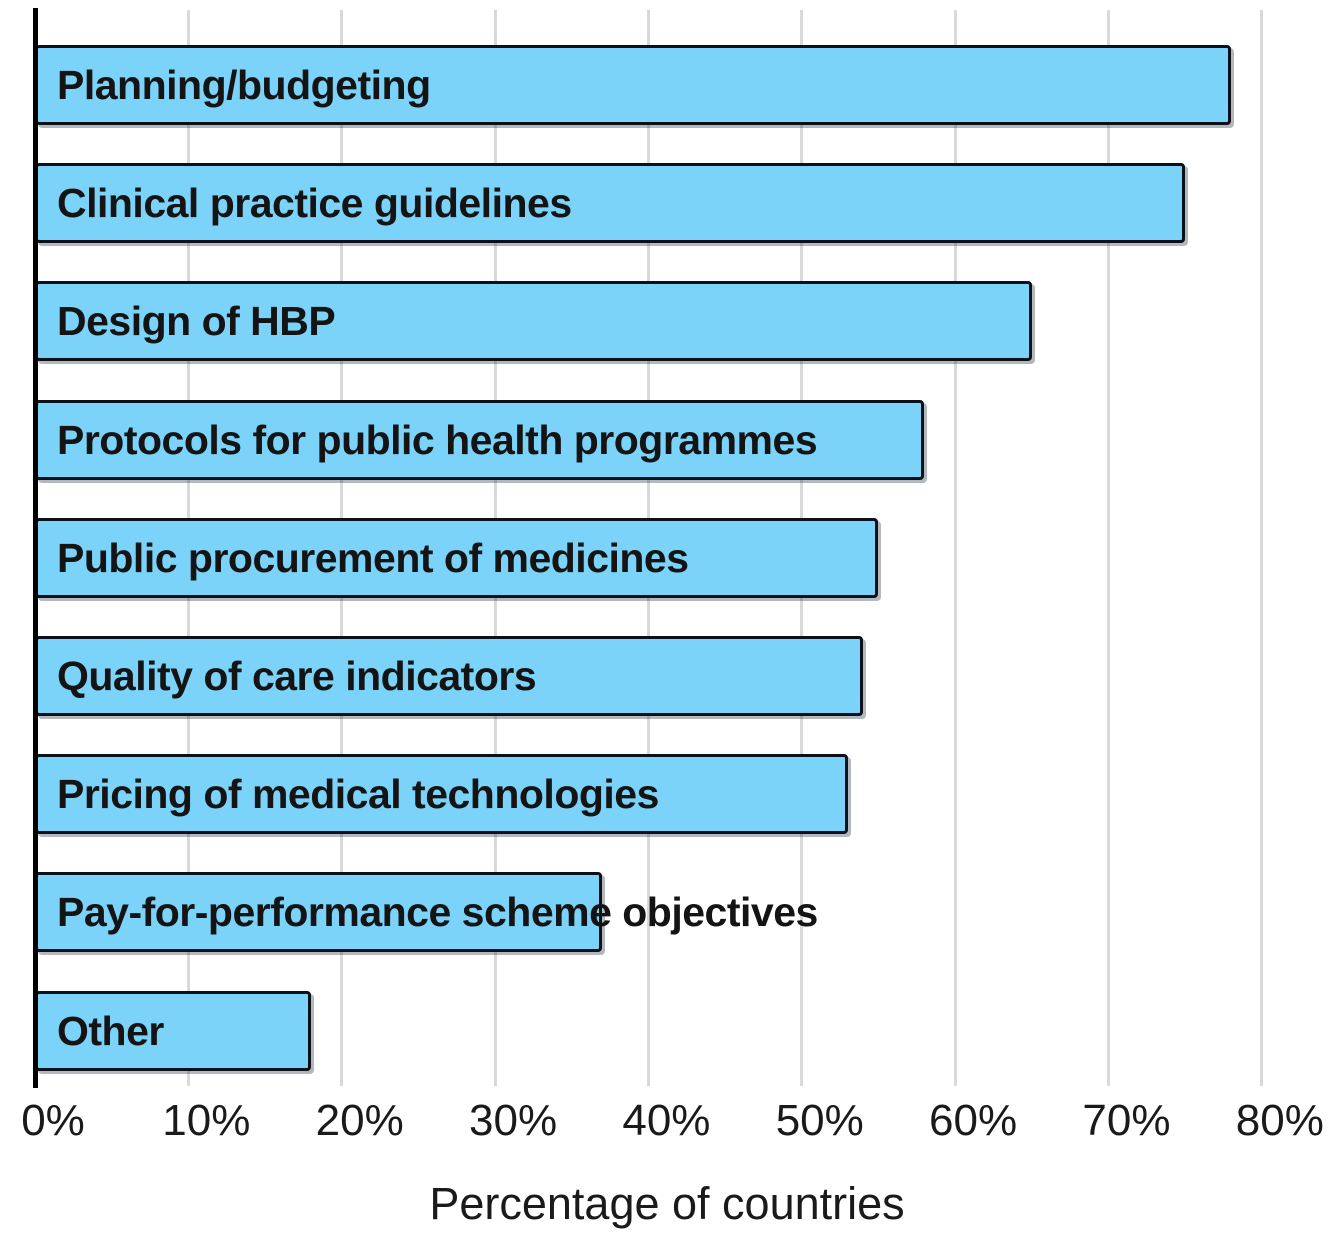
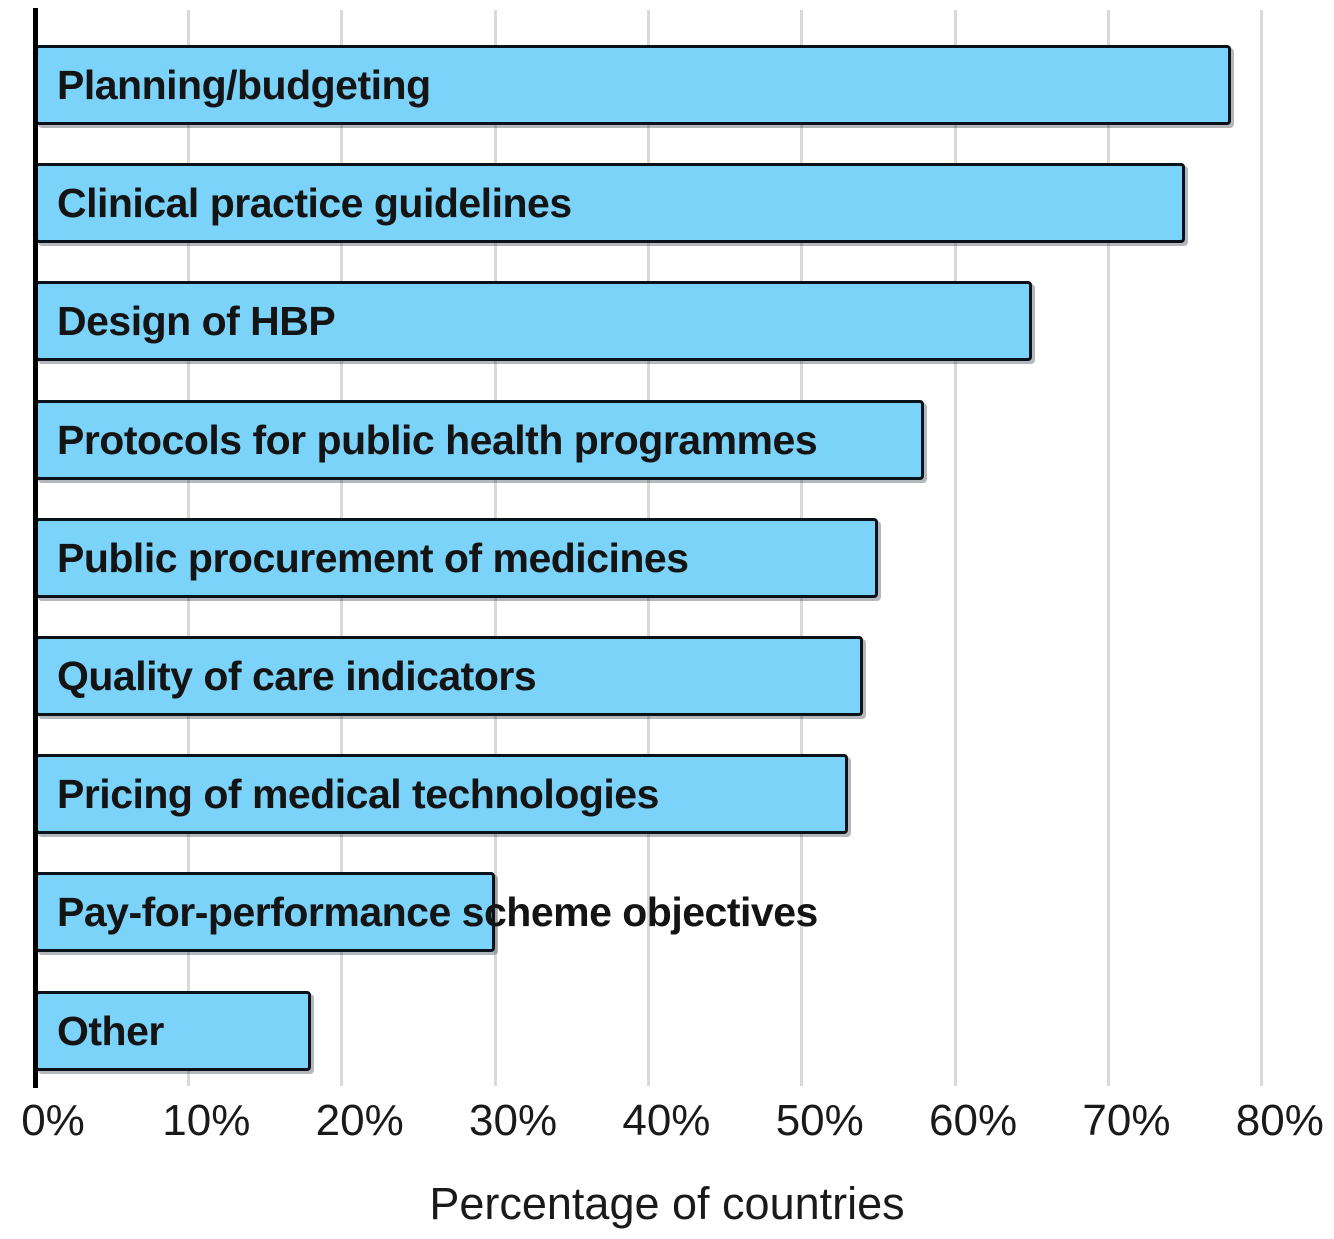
Pay-for-performance scheme objectives: 37% -> 30%
